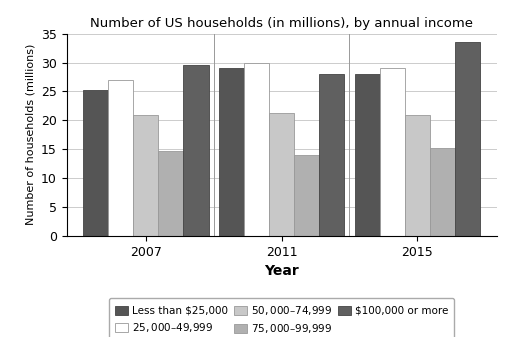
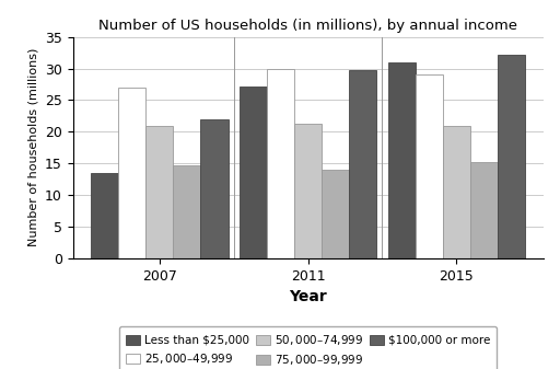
Less than $25,000/2007: 25.3 -> 13.4
$100,000 or more/2007: 29.5 -> 22.0
Less than $25,000/2011: 29.0 -> 27.2
$100,000 or more/2011: 28.0 -> 29.8
Less than $25,000/2015: 28.1 -> 31.0
$100,000 or more/2015: 33.5 -> 32.2
